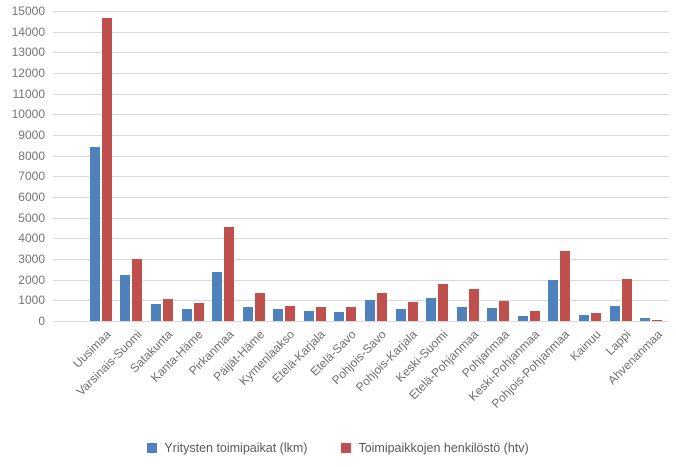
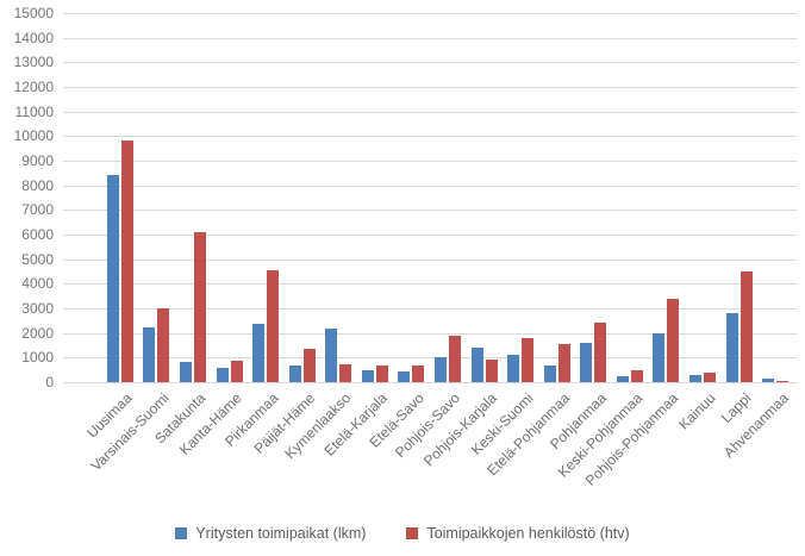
Toimipaikkojen henkilöstö (htv)/Uusimaa: 14600 -> 9800
Toimipaikkojen henkilöstö (htv)/Satakunta: 1000 -> 6100
Yritysten toimipaikat (lkm)/Kymenlaakso: 600 -> 2200
Toimipaikkojen henkilöstö (htv)/Pohjois-Savo: 1400 -> 1900
Yritysten toimipaikat (lkm)/Pohjois-Karjala: 600 -> 1400
Yritysten toimipaikat (lkm)/Pohjanmaa: 600 -> 1600
Toimipaikkojen henkilöstö (htv)/Pohjanmaa: 1000 -> 2400
Yritysten toimipaikat (lkm)/Lappi: 700 -> 2800
Toimipaikkojen henkilöstö (htv)/Lappi: 2000 -> 4500
